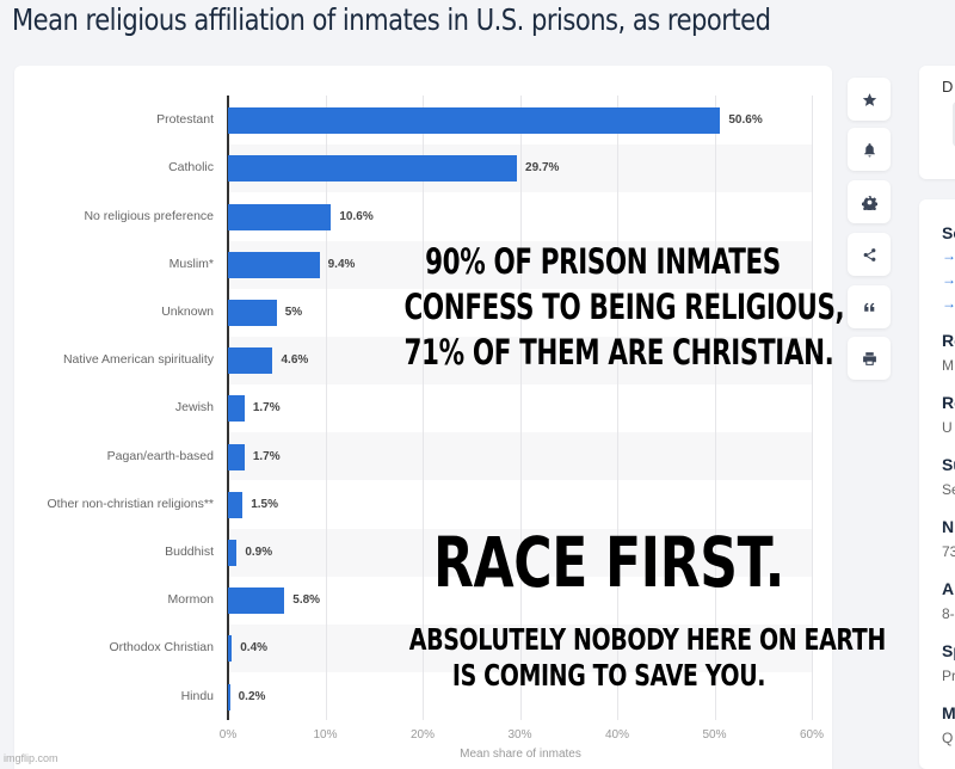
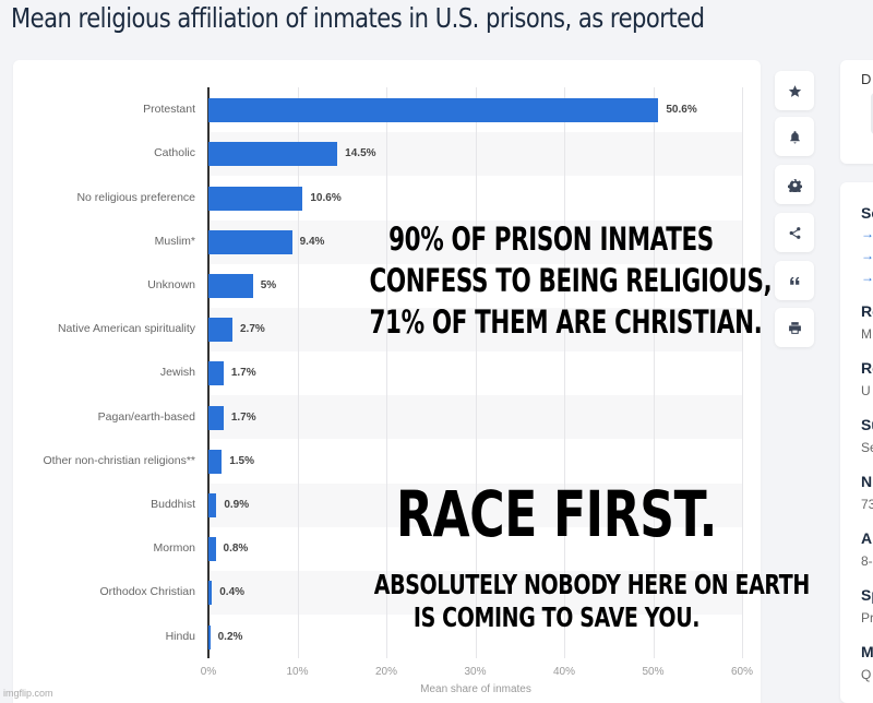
Catholic: 29.7% -> 14.5%
Native American spirituality: 4.6% -> 2.7%
Mormon: 5.8% -> 0.8%
